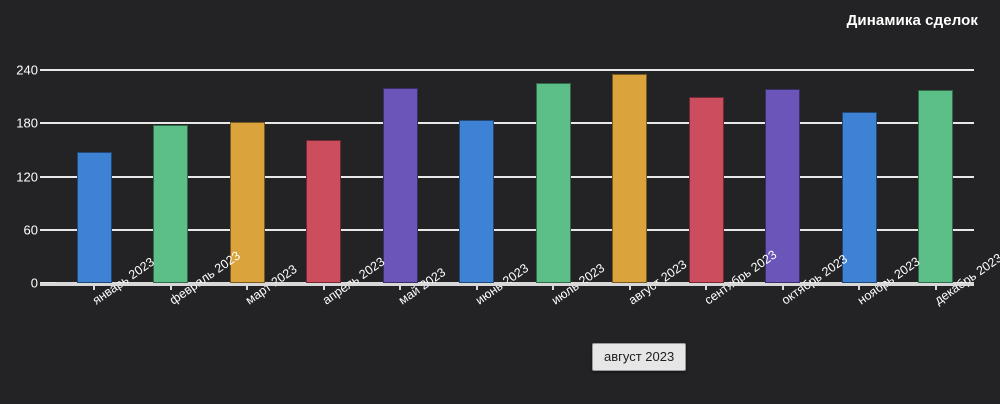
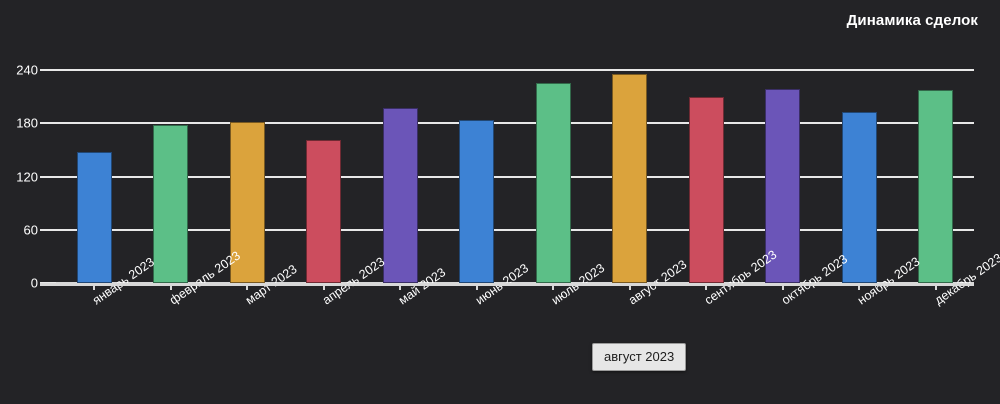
май 2023: 220 -> 200
